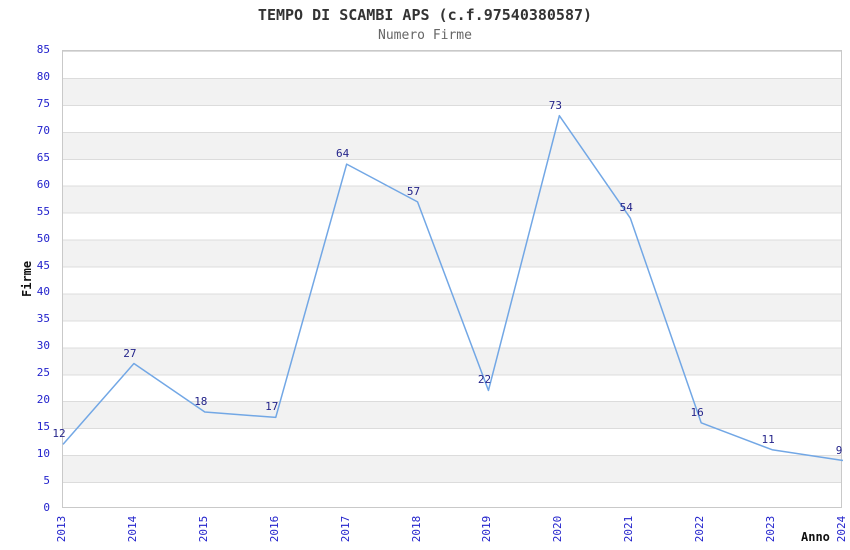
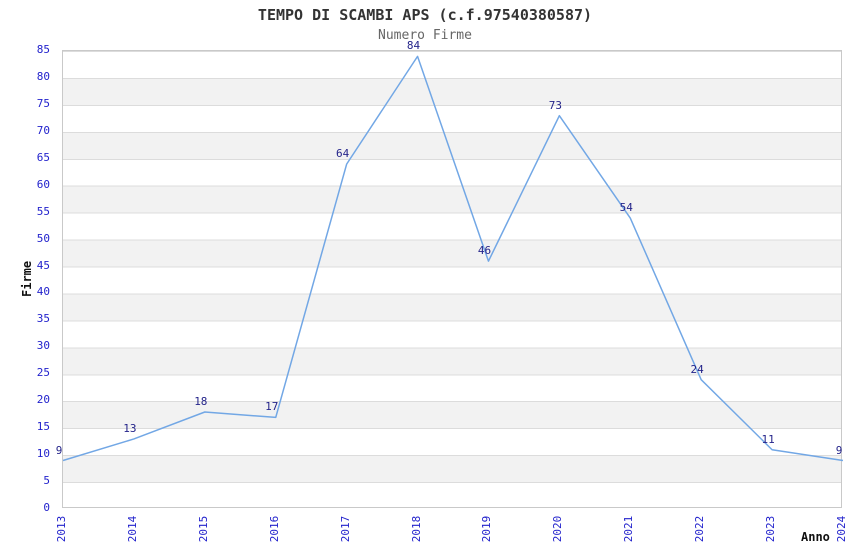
2013: 12 -> 9
2014: 27 -> 13
2018: 57 -> 84
2019: 22 -> 46
2022: 16 -> 24
